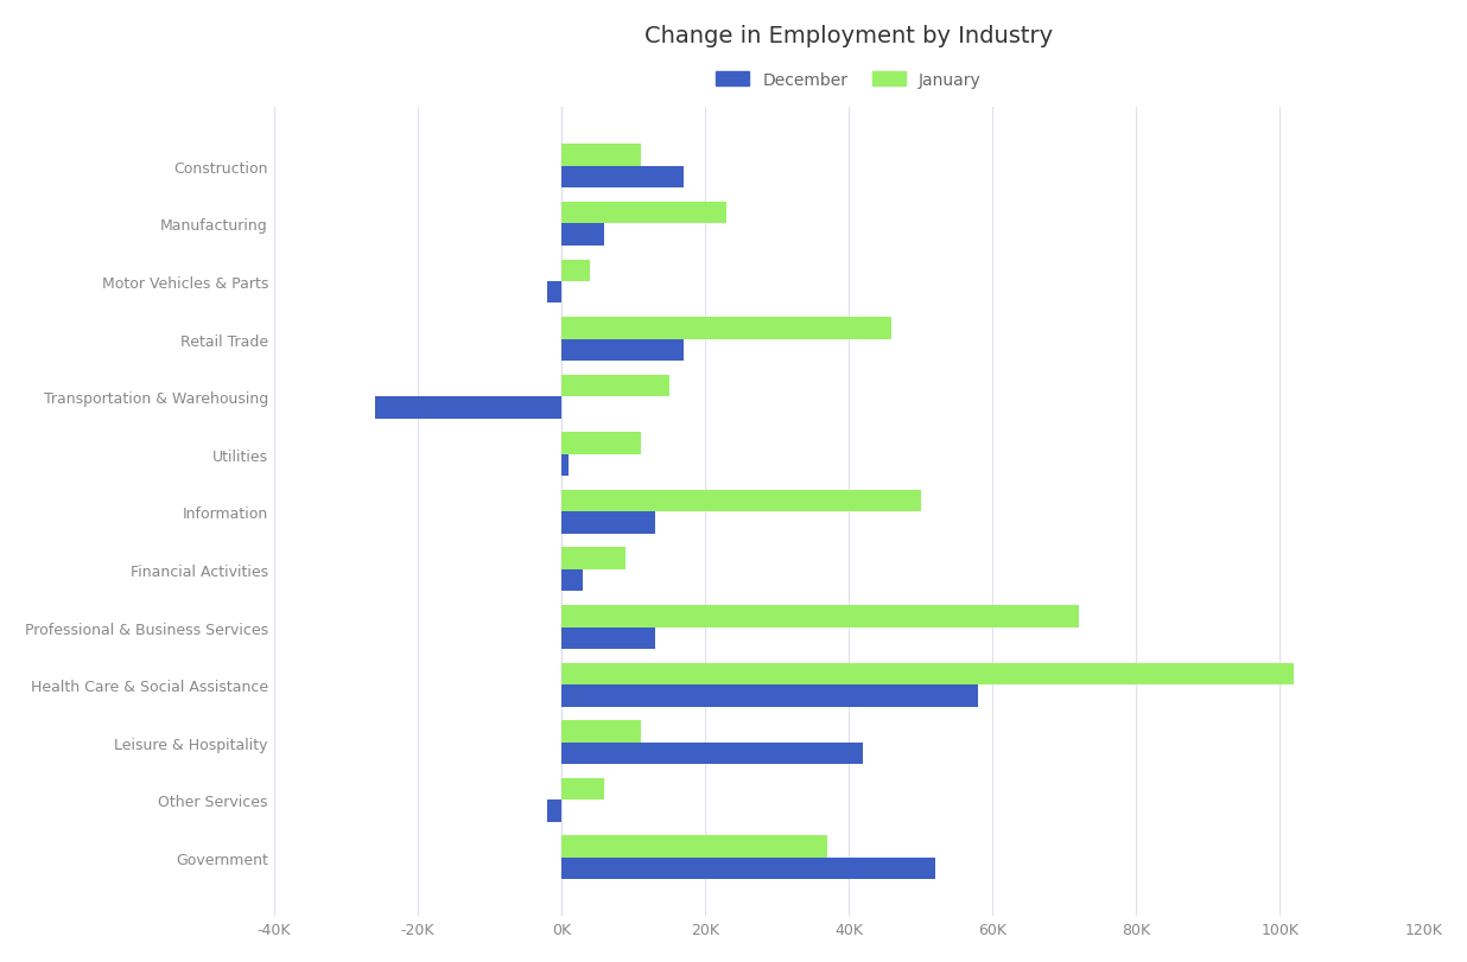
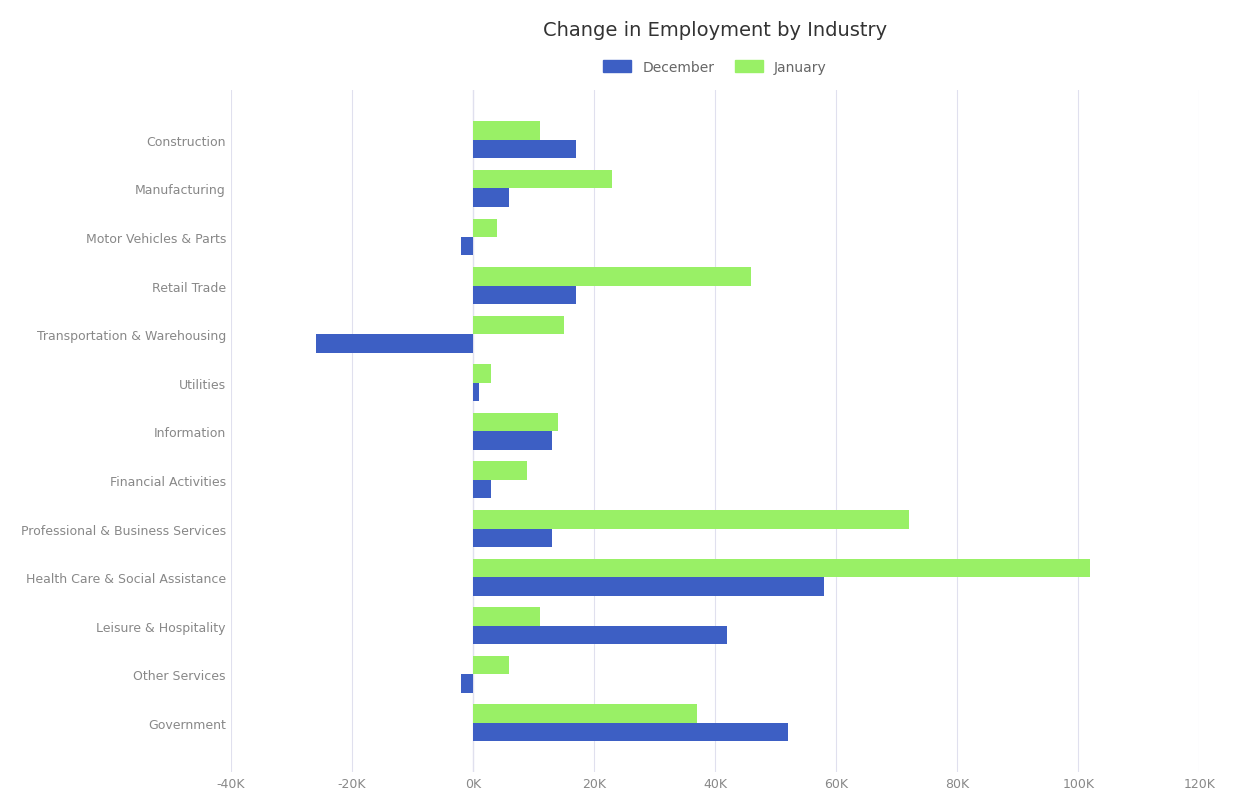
January/Utilities: 11K -> 3K
January/Information: 50K -> 14K
